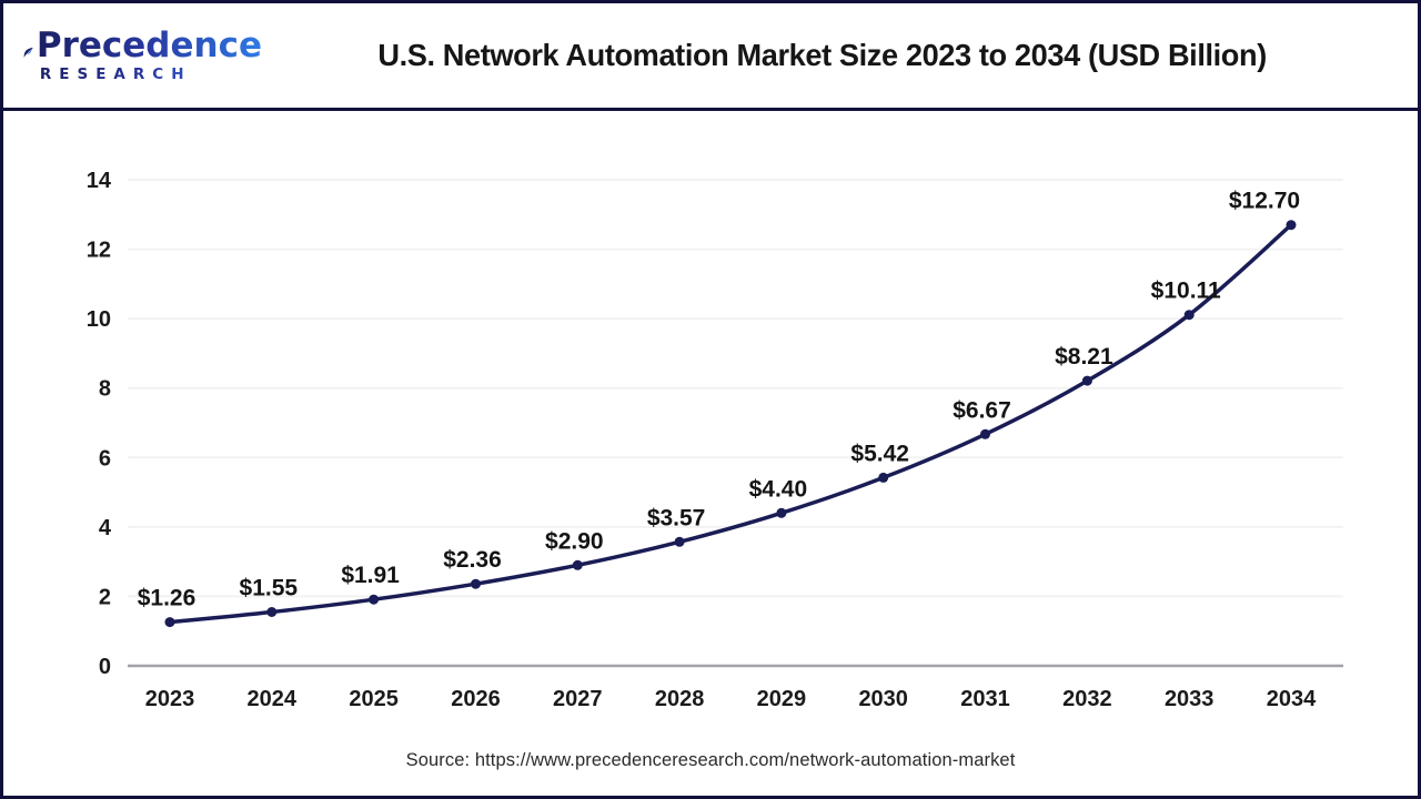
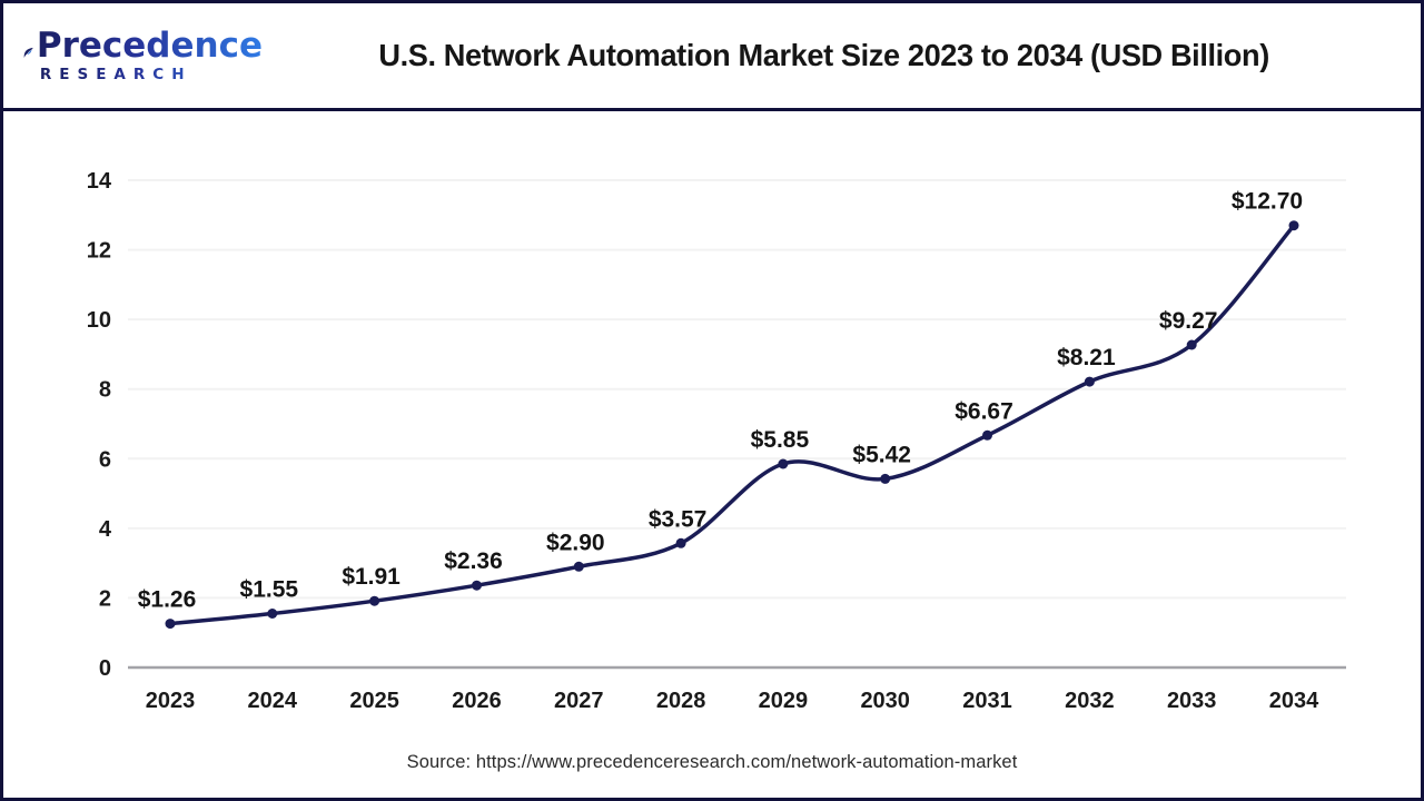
2029: $4.40 -> $5.85
2033: $10.11 -> $9.27
